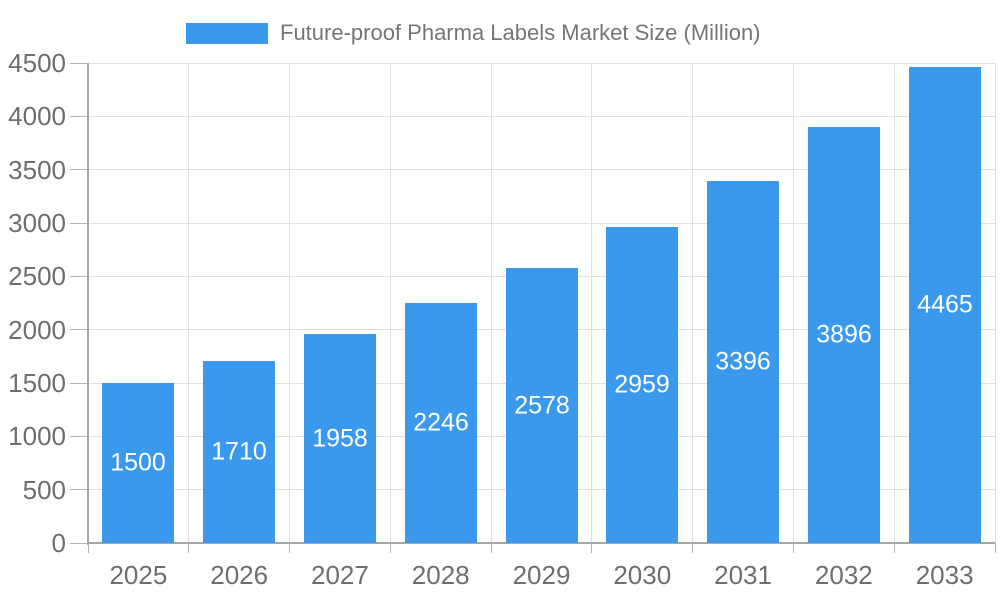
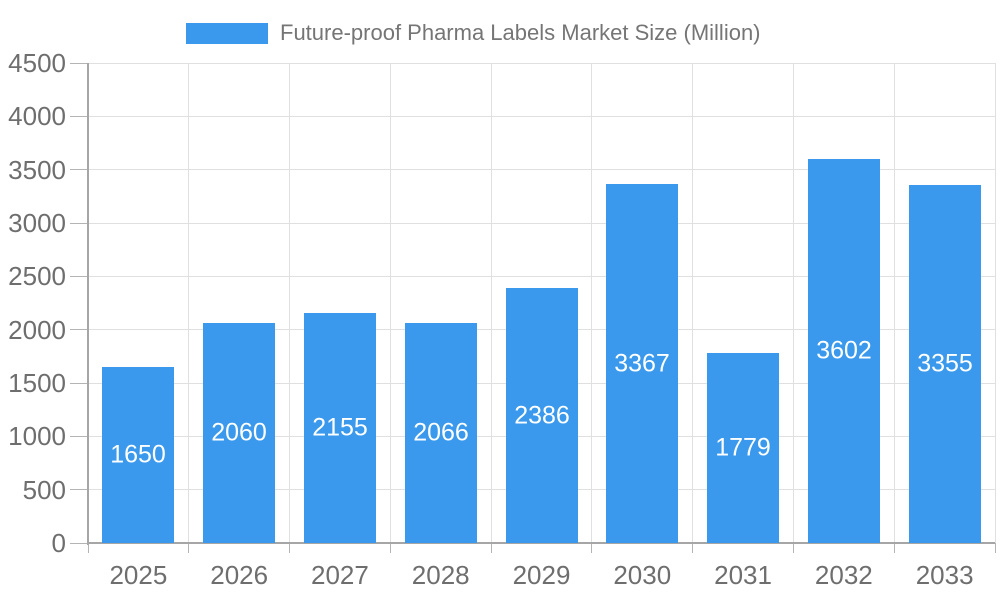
2025: 1500 -> 1650
2026: 1710 -> 2060
2027: 1958 -> 2155
2028: 2246 -> 2066
2029: 2578 -> 2386
2030: 2959 -> 3367
2031: 3396 -> 1779
2032: 3896 -> 3602
2033: 4465 -> 3355
